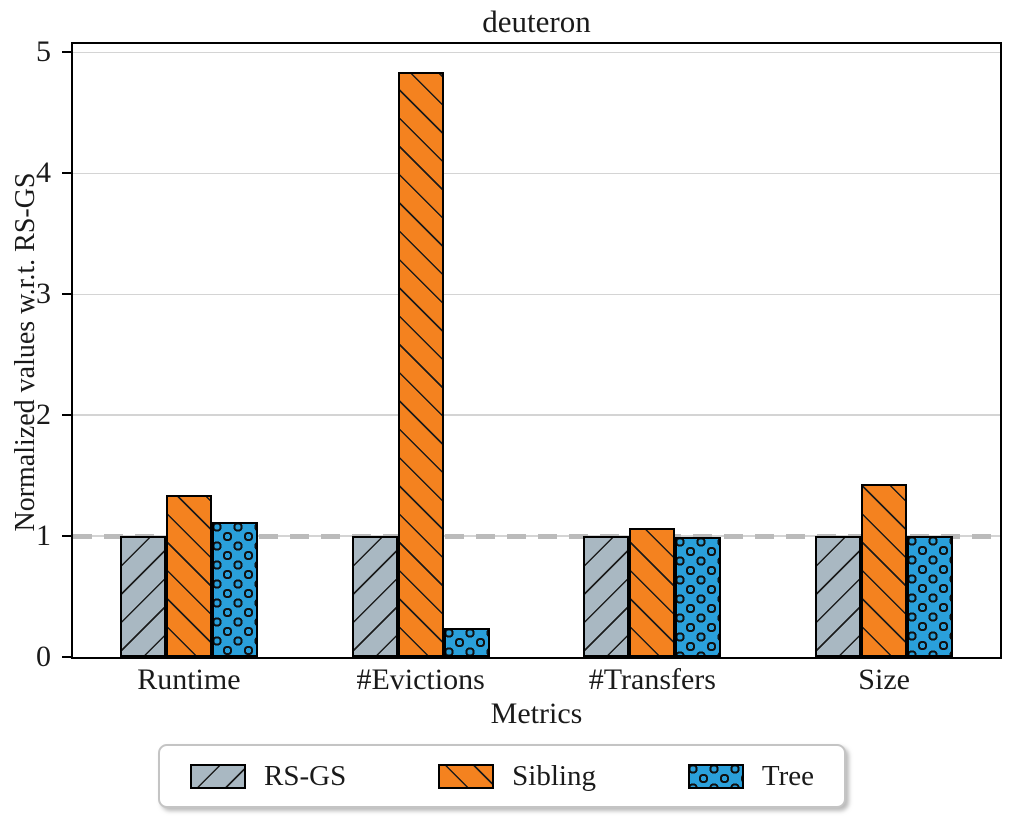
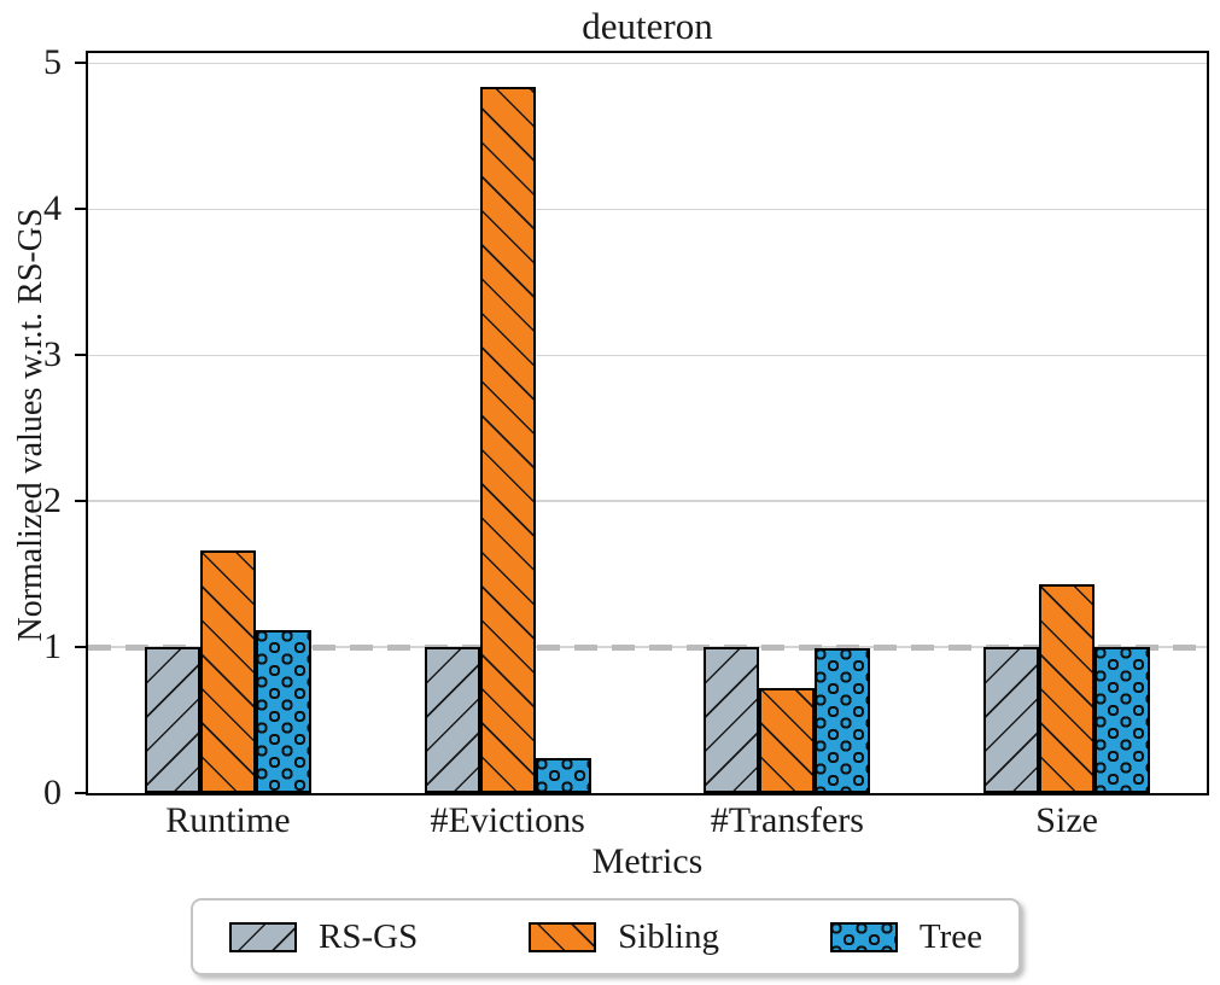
Sibling/Runtime: 1.34 -> 1.66
Sibling/#Transfers: 1.07 -> 0.72
